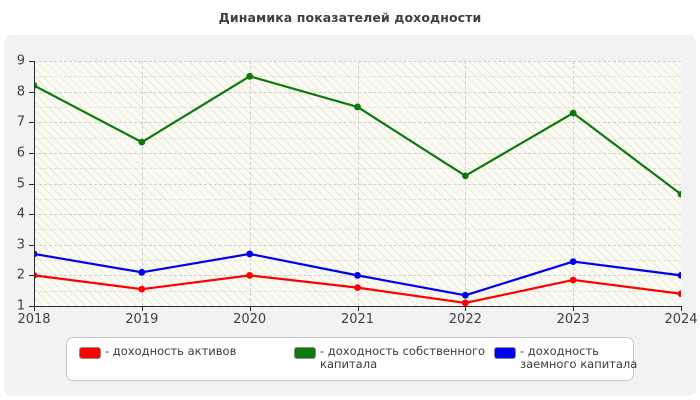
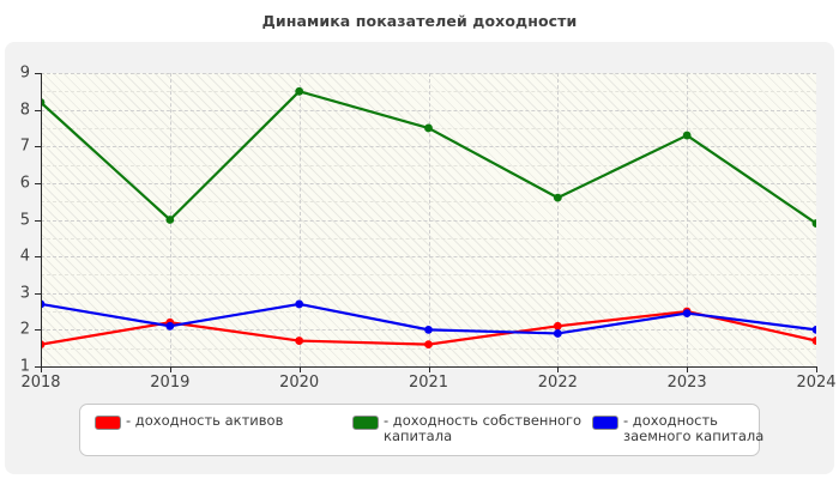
- доходность активов/2018: 2.0 -> 1.6
- доходность активов/2019: 1.6 -> 2.2
- доходность собственного капитала/2019: 6.3 -> 5.0
- доходность активов/2020: 2.0 -> 1.7
- доходность активов/2022: 1.1 -> 2.1
- доходность собственного капитала/2022: 5.2 -> 5.6
- доходность заемного капитала/2022: 1.4 -> 1.9
- доходность активов/2023: 1.9 -> 2.5
- доходность активов/2024: 1.4 -> 1.7
- доходность собственного капитала/2024: 4.7 -> 4.9
